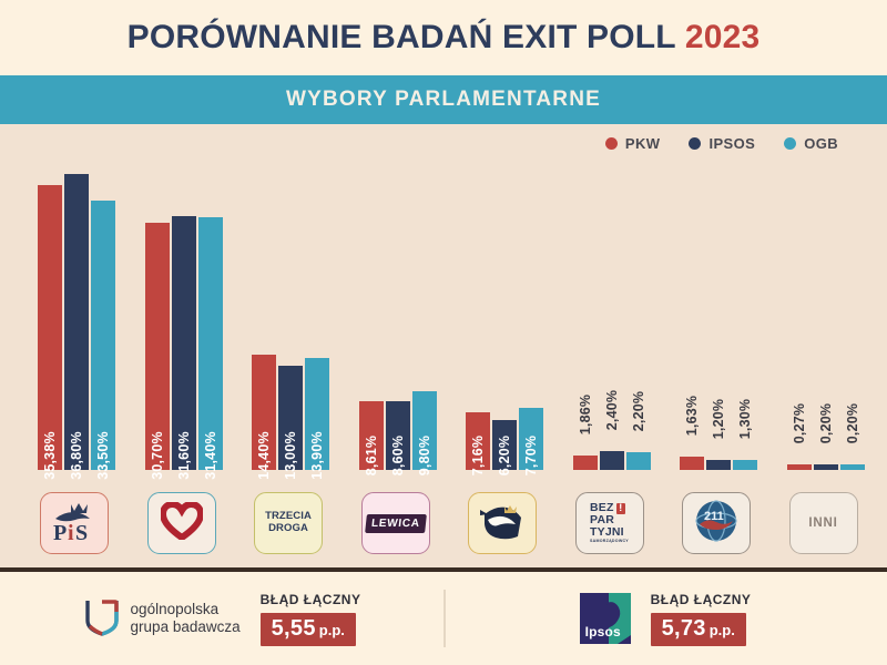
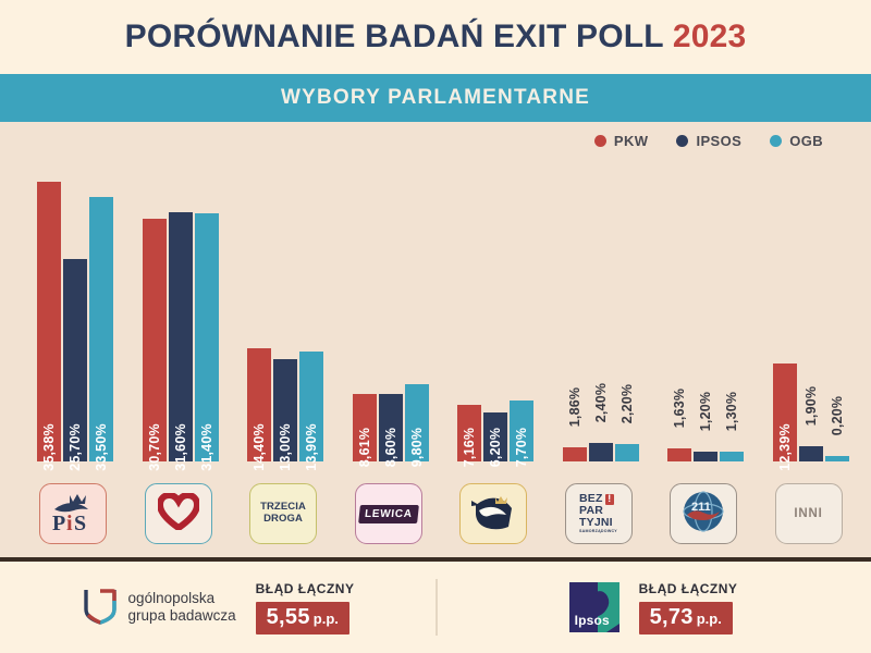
IPSOS/PiS: 36,80% -> 25,70%
PKW/INNI: 0,27% -> 12,39%
IPSOS/INNI: 0,20% -> 1,90%
